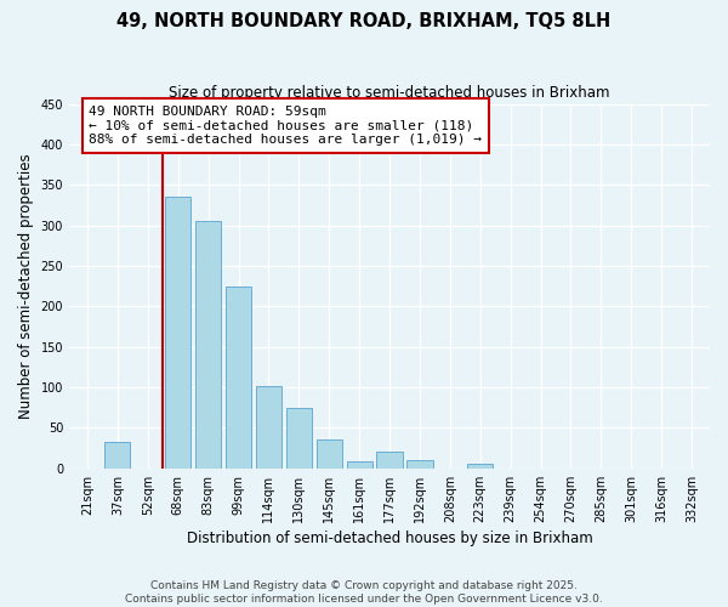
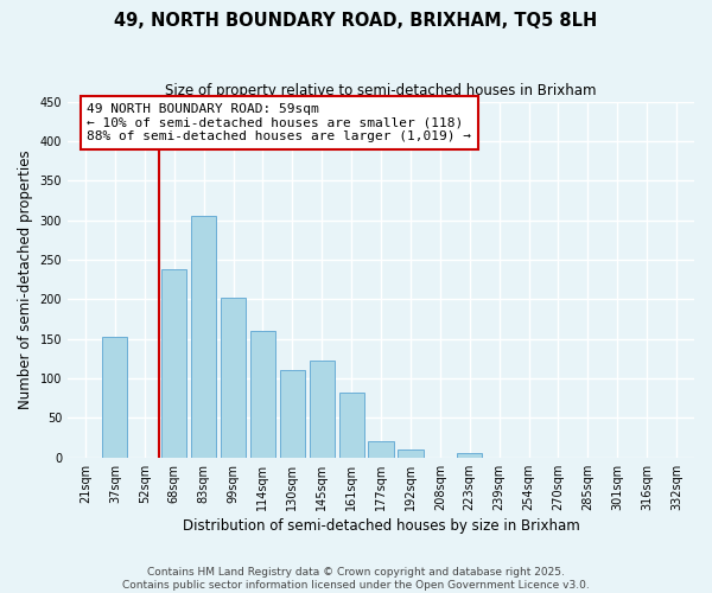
37sqm: 33 -> 152
68sqm: 335 -> 238
99sqm: 224 -> 202
114sqm: 101 -> 160
130sqm: 74 -> 110
145sqm: 36 -> 122
161sqm: 9 -> 82
